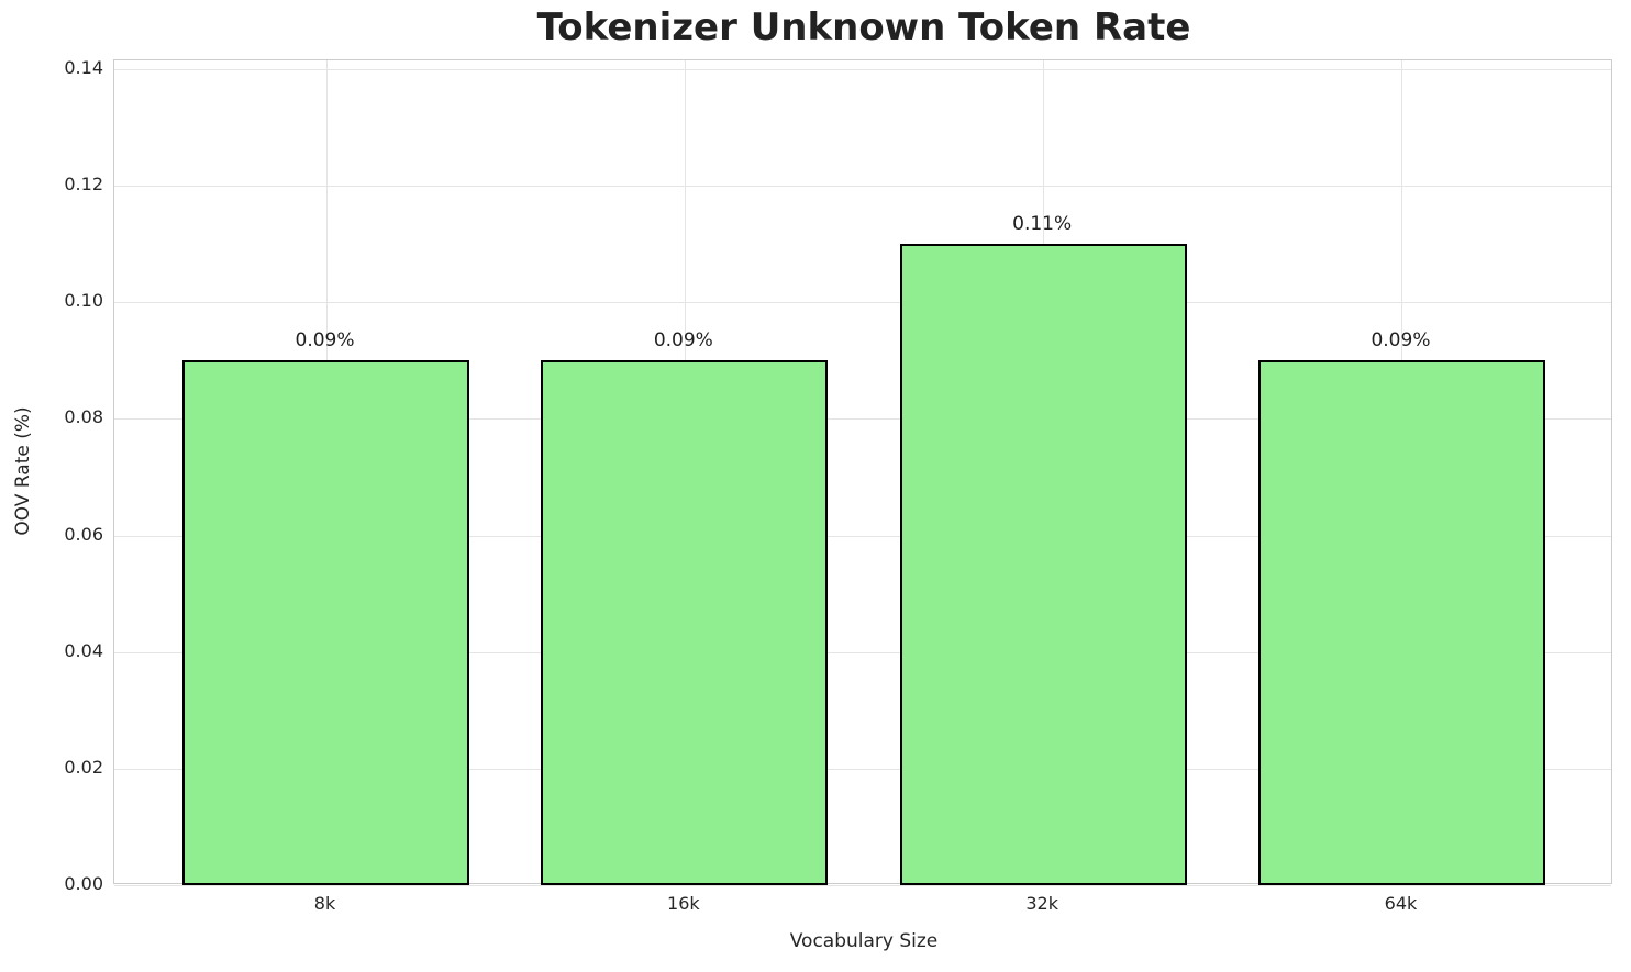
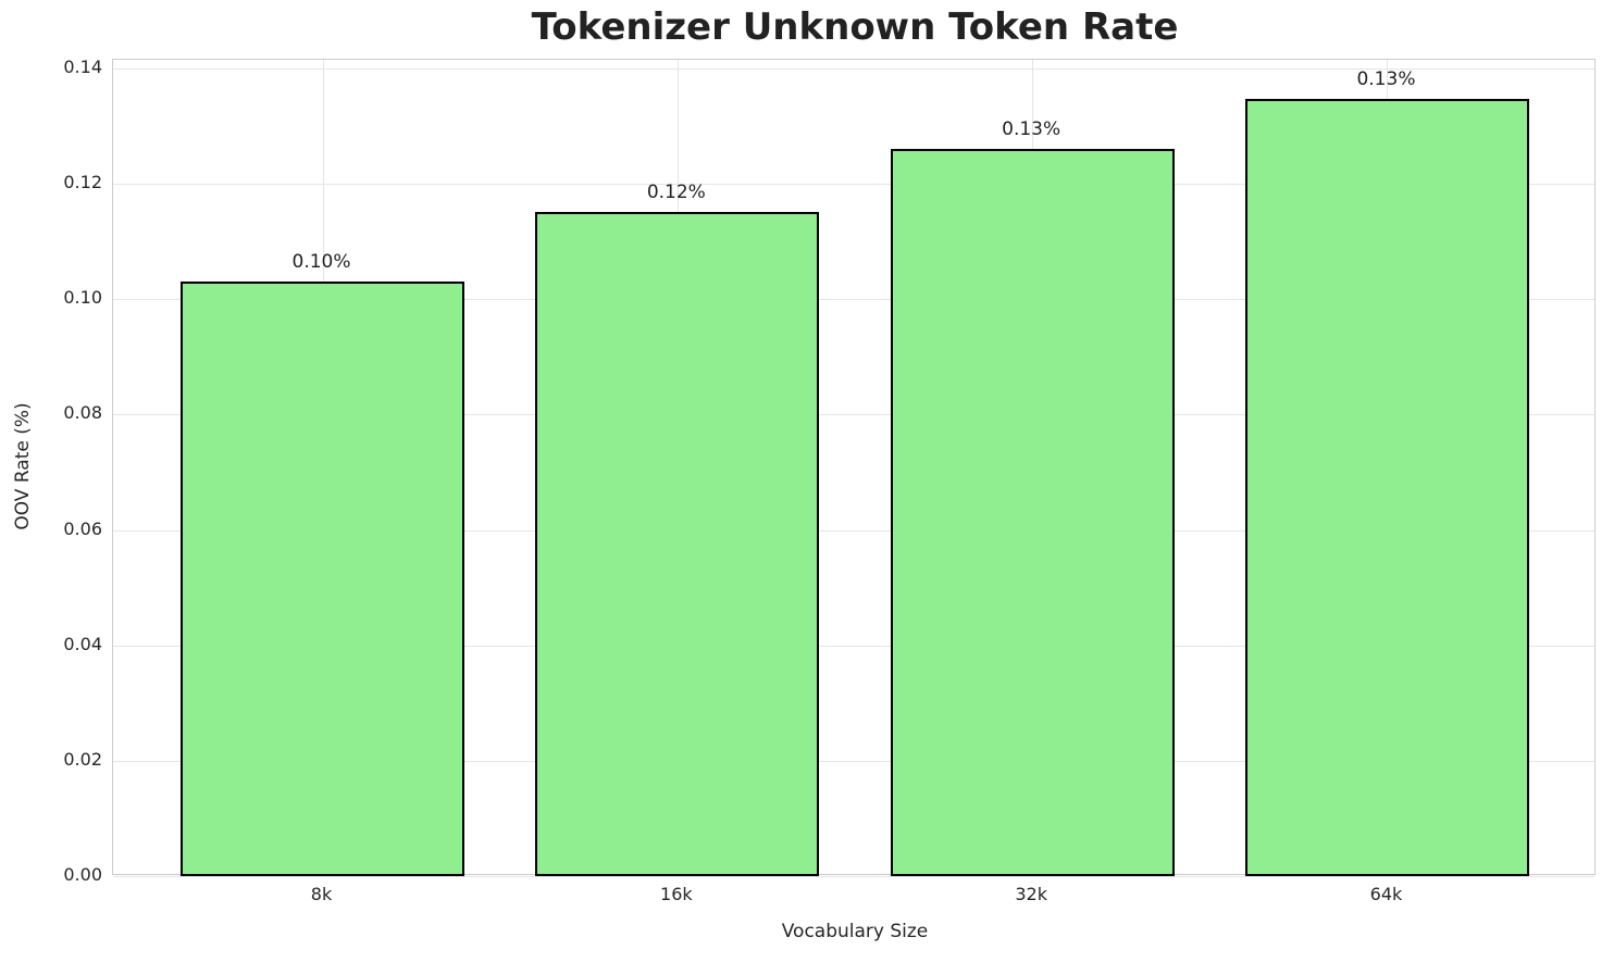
8k: 0.09% -> 0.10%
16k: 0.09% -> 0.12%
32k: 0.11% -> 0.13%
64k: 0.09% -> 0.13%
